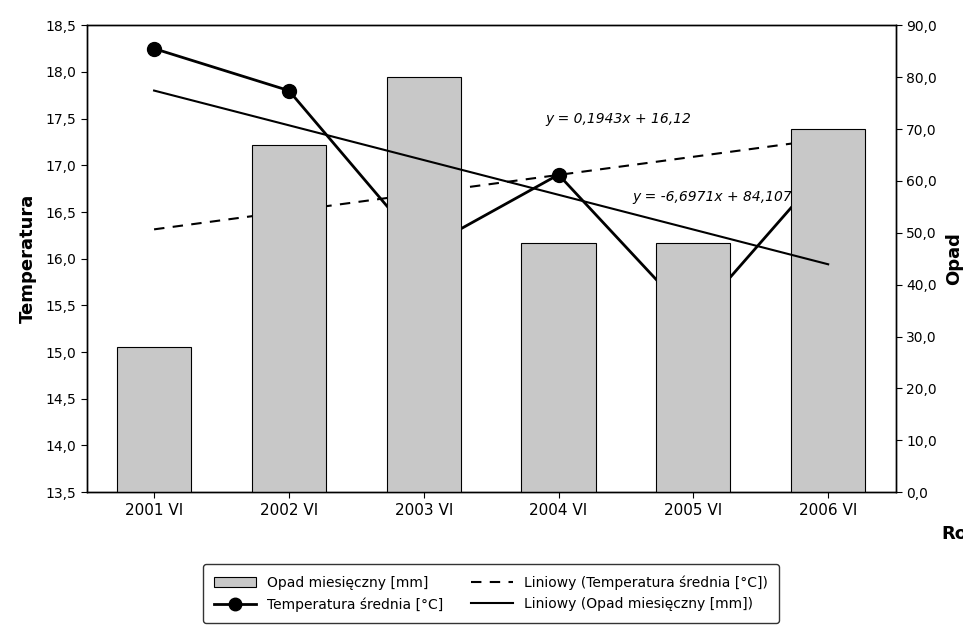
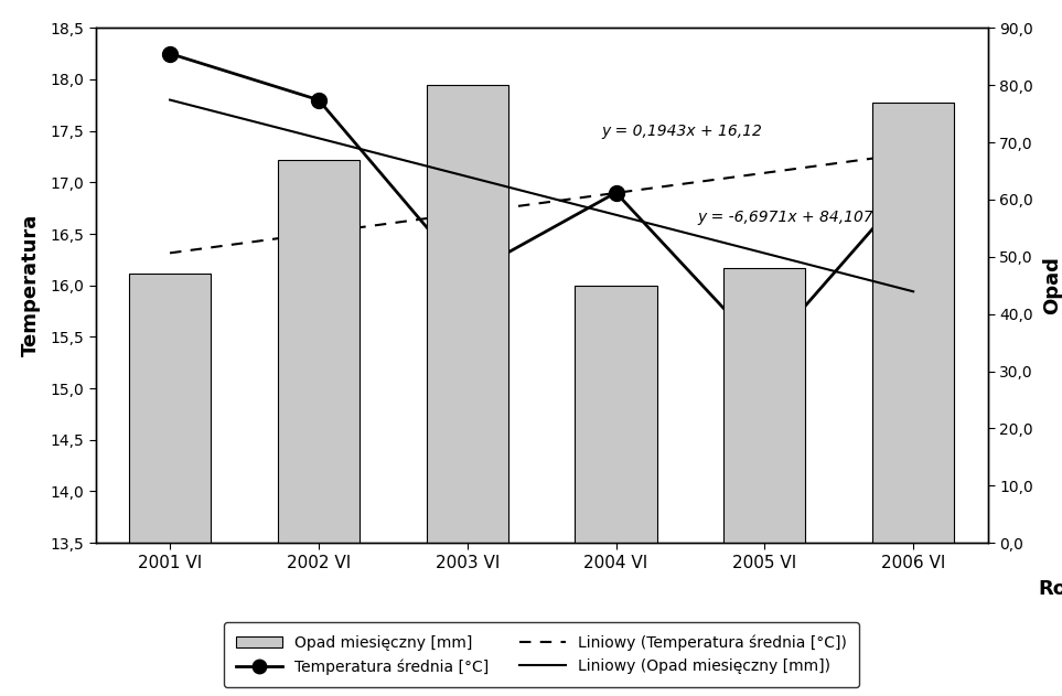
Opad miesięczny [mm]/2001 VI: 28 -> 47
Opad miesięczny [mm]/2004 VI: 48 -> 45
Opad miesięczny [mm]/2006 VI: 70 -> 77
